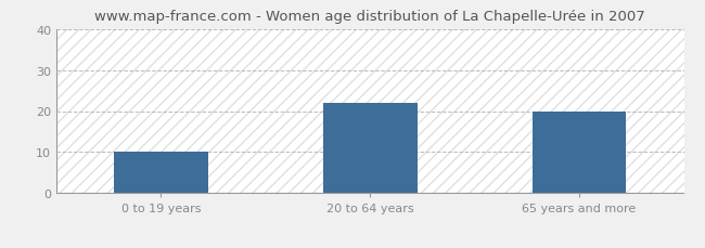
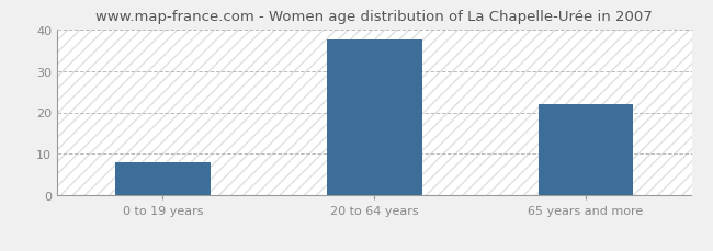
0 to 19 years: 10.0 -> 8.0
20 to 64 years: 22.0 -> 37.5
65 years and more: 20.0 -> 22.0
